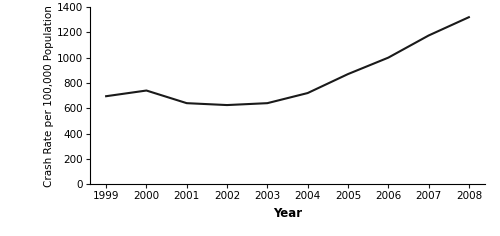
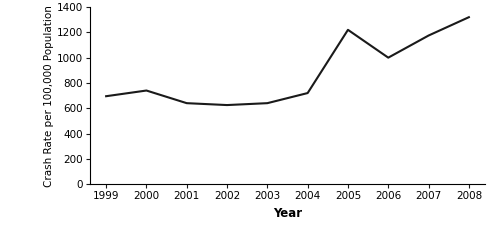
2005: 870 -> 1220
